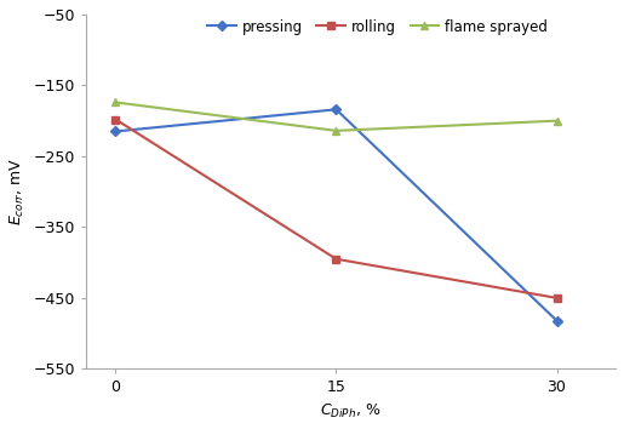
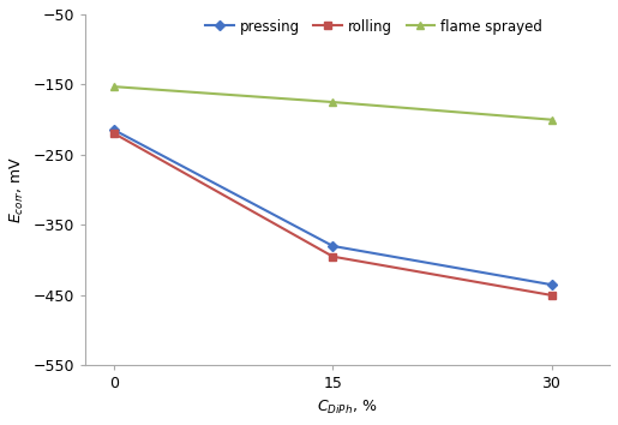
rolling/0: -198 -> -220
flame sprayed/0: -174 -> -153
pressing/15: -184 -> -380
flame sprayed/15: -214 -> -175
pressing/30: -482 -> -435
